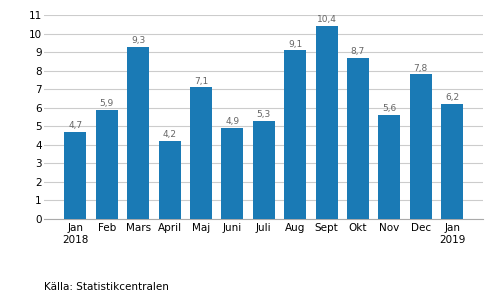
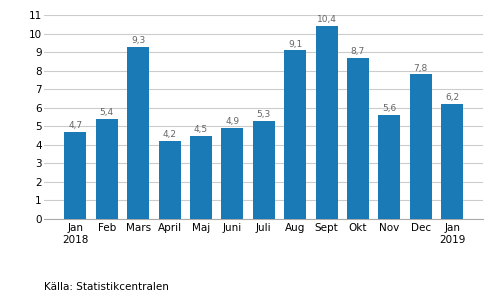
Feb: 5,9 -> 5,4
Maj: 7,1 -> 4,5
